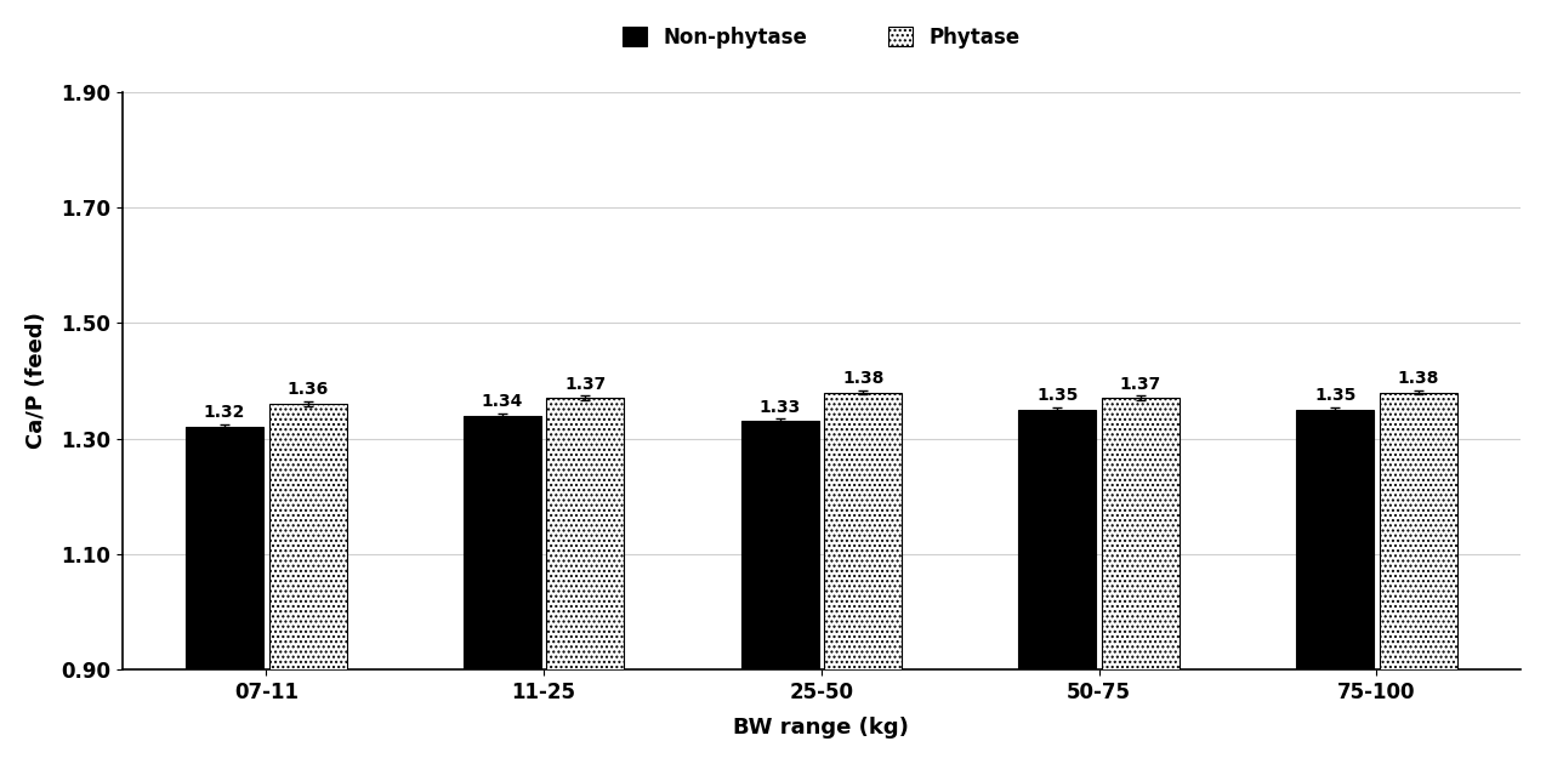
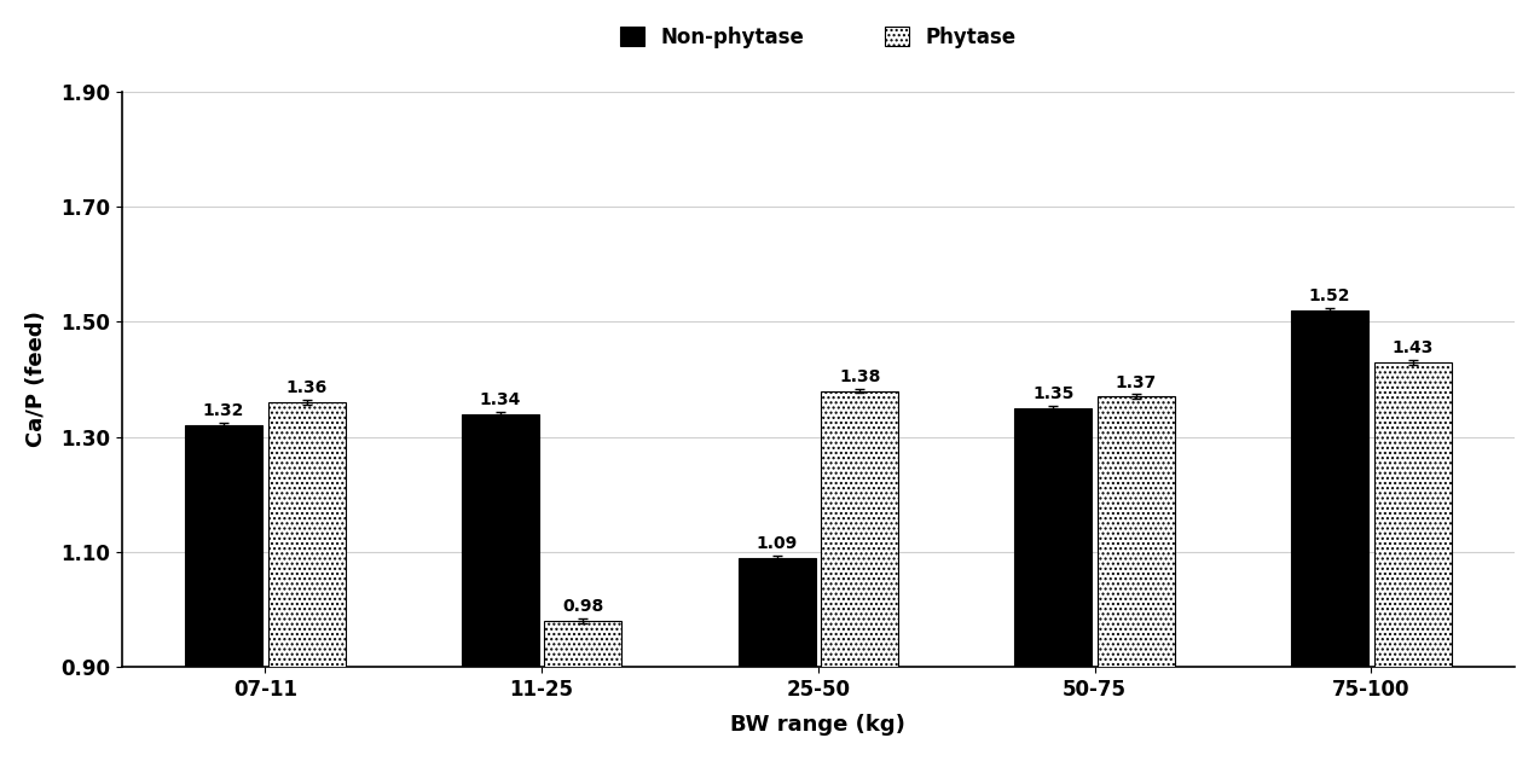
Phytase/11-25: 1.37 -> 0.98
Non-phytase/25-50: 1.33 -> 1.09
Non-phytase/75-100: 1.35 -> 1.52
Phytase/75-100: 1.38 -> 1.43
